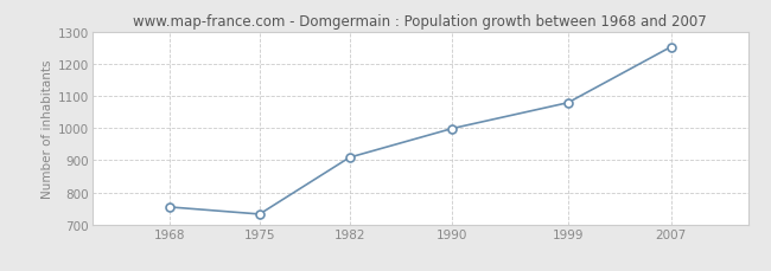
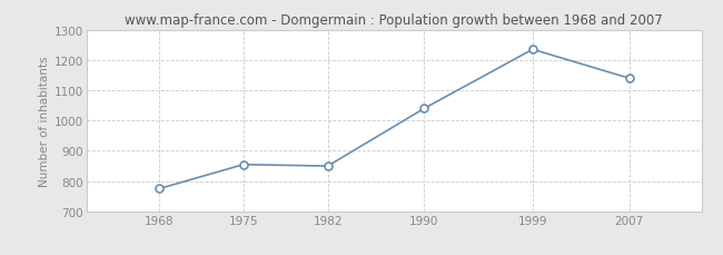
1968: 755 -> 775
1975: 733 -> 855
1982: 909 -> 850
1990: 999 -> 1040
1999: 1079 -> 1235
2007: 1252 -> 1140
